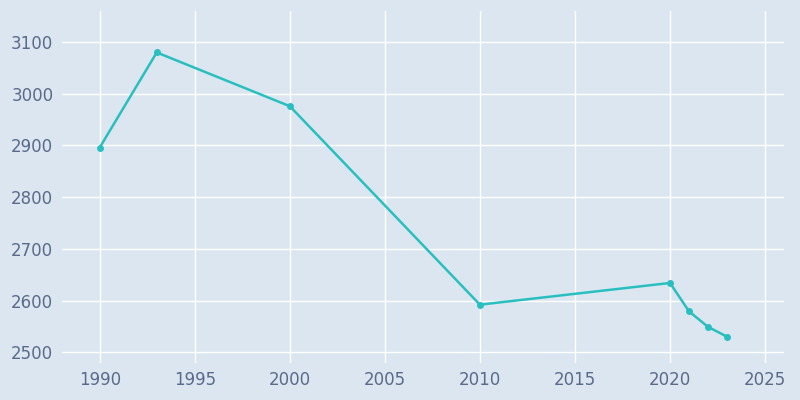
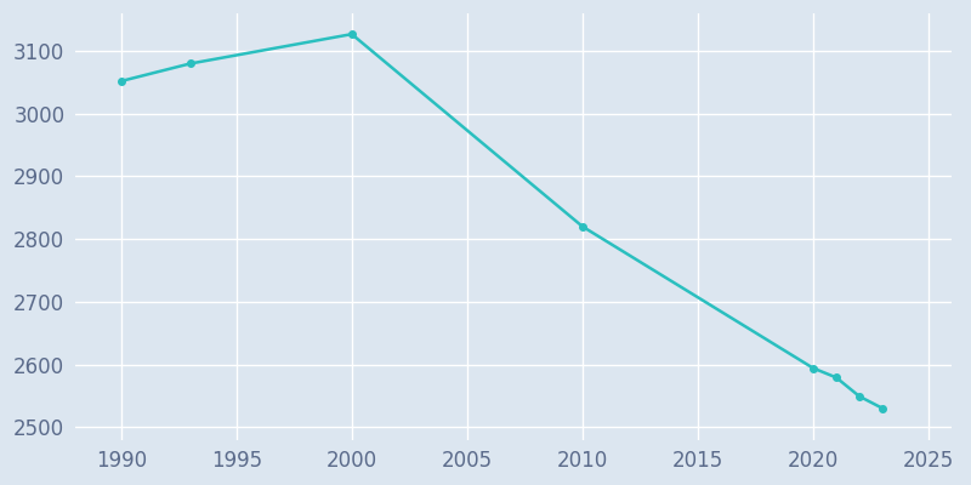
1990: 2896 -> 3052
2000: 2976 -> 3127
2010: 2592 -> 2820
2020: 2634 -> 2594
